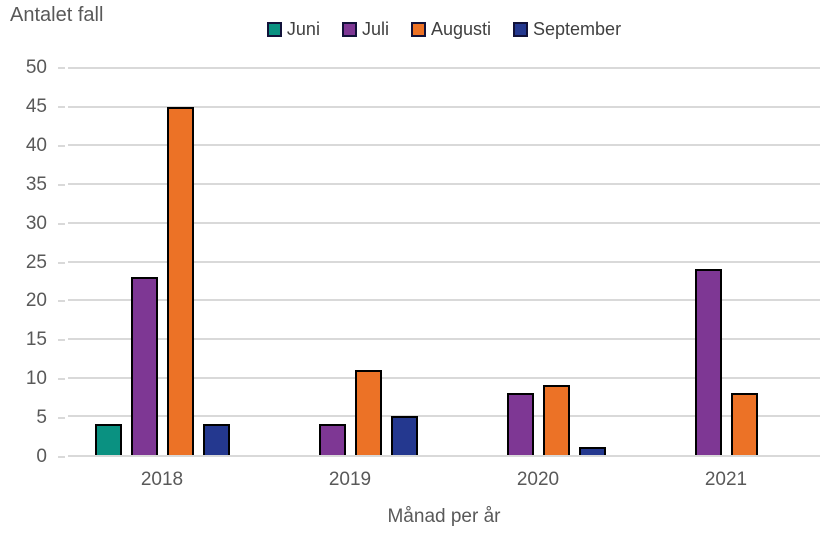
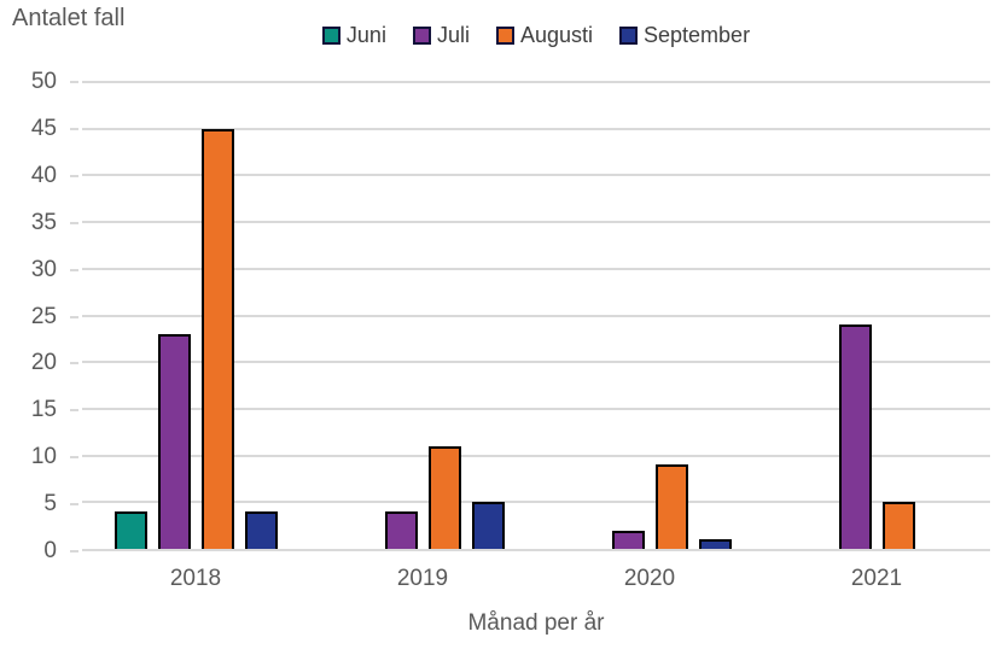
Juli/2020: 8 -> 2
Augusti/2021: 8 -> 5
